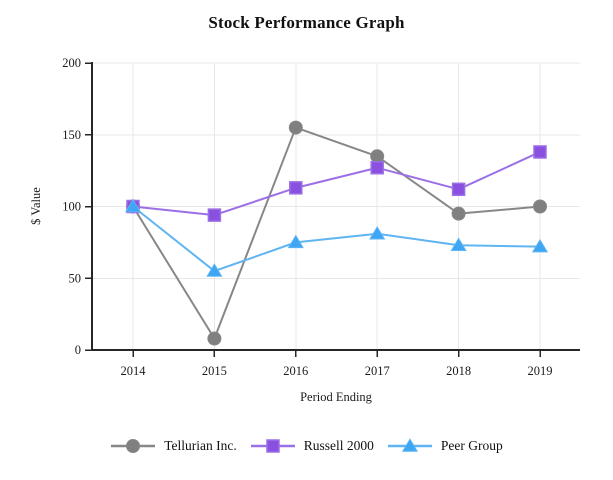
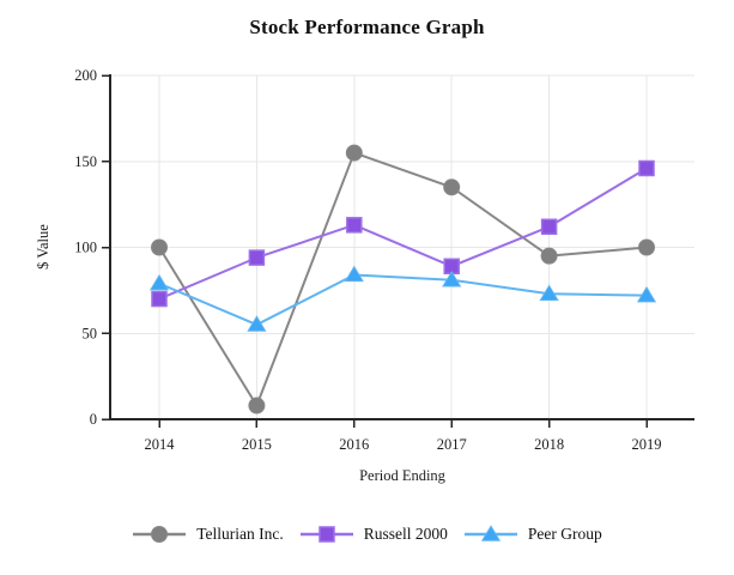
Russell 2000/2014: 100 -> 70
Peer Group/2014: 100 -> 79
Peer Group/2016: 75 -> 84
Russell 2000/2017: 127 -> 89
Russell 2000/2019: 138 -> 146
